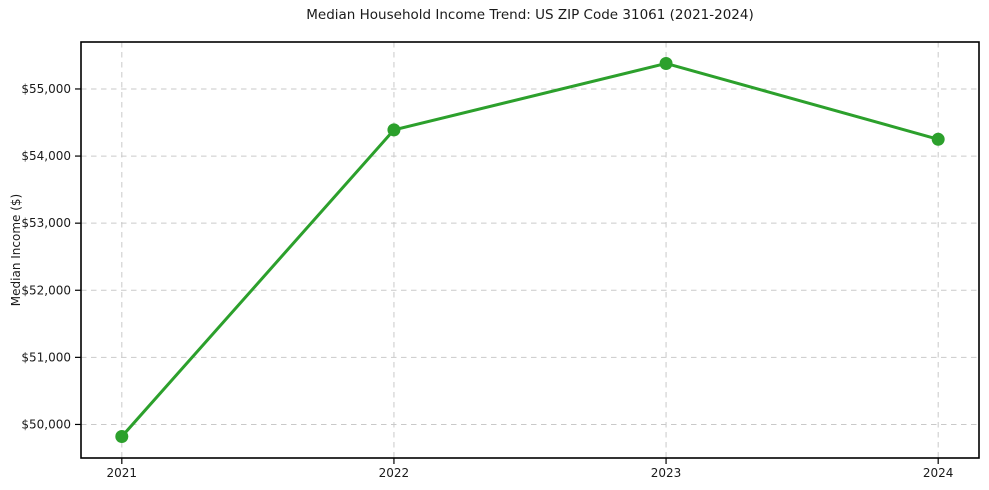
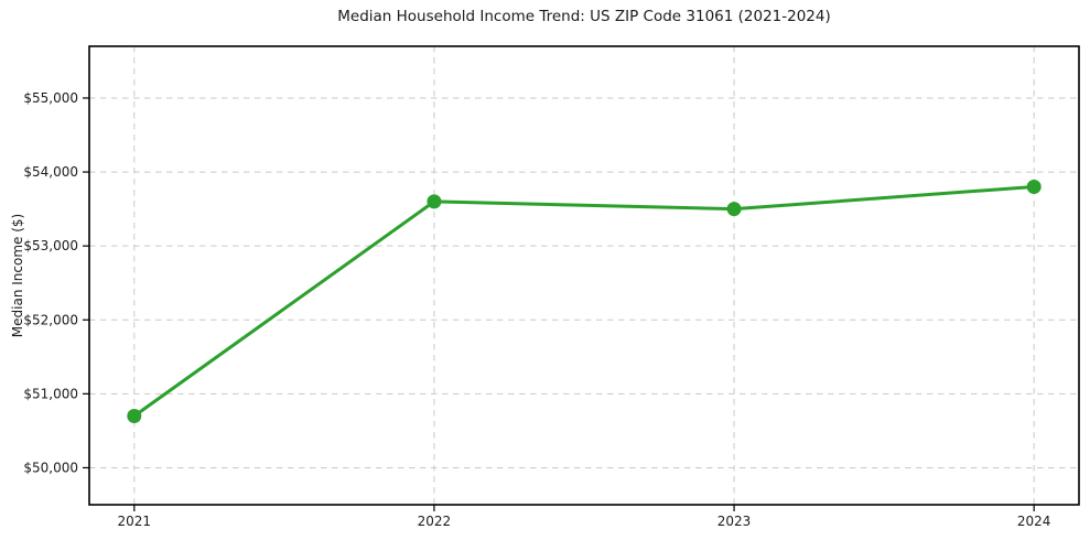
2021: $49800 -> $50700
2022: $54400 -> $53600
2023: $55400 -> $53500
2024: $54200 -> $53800
